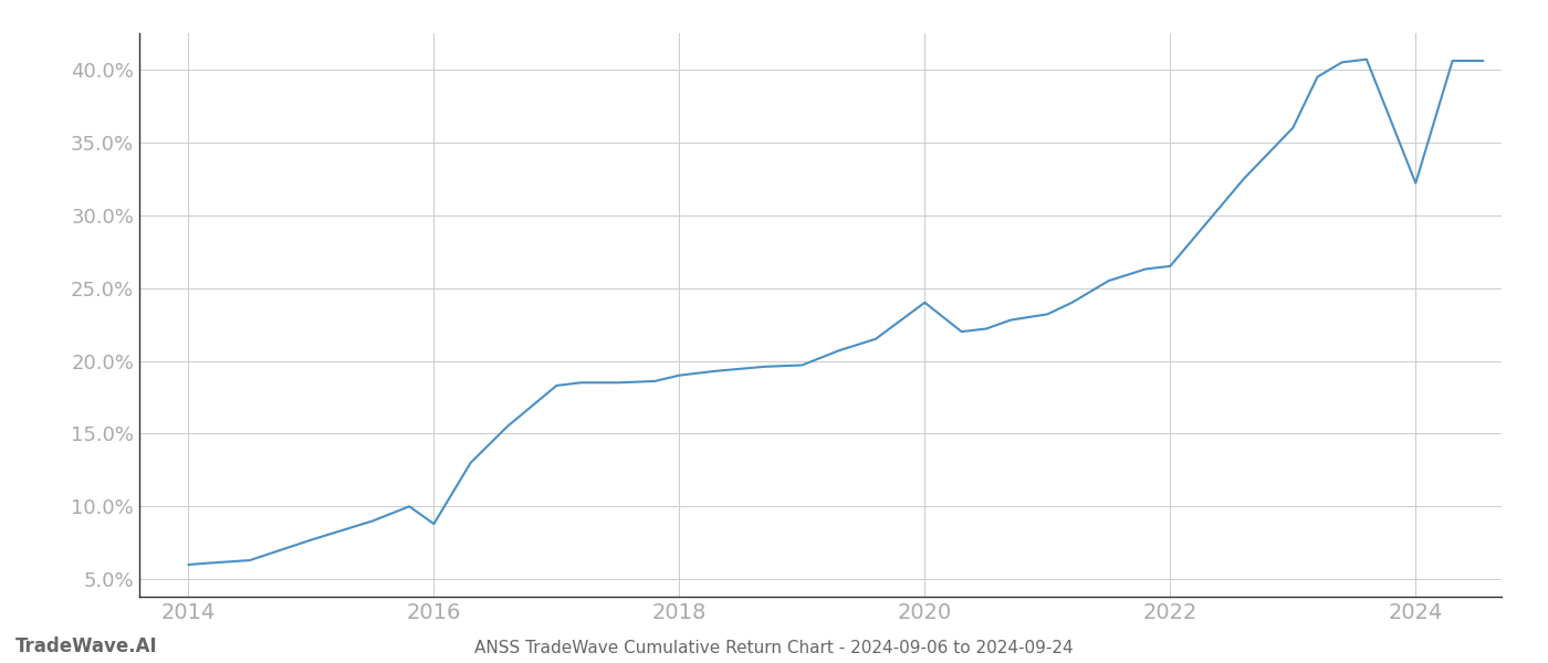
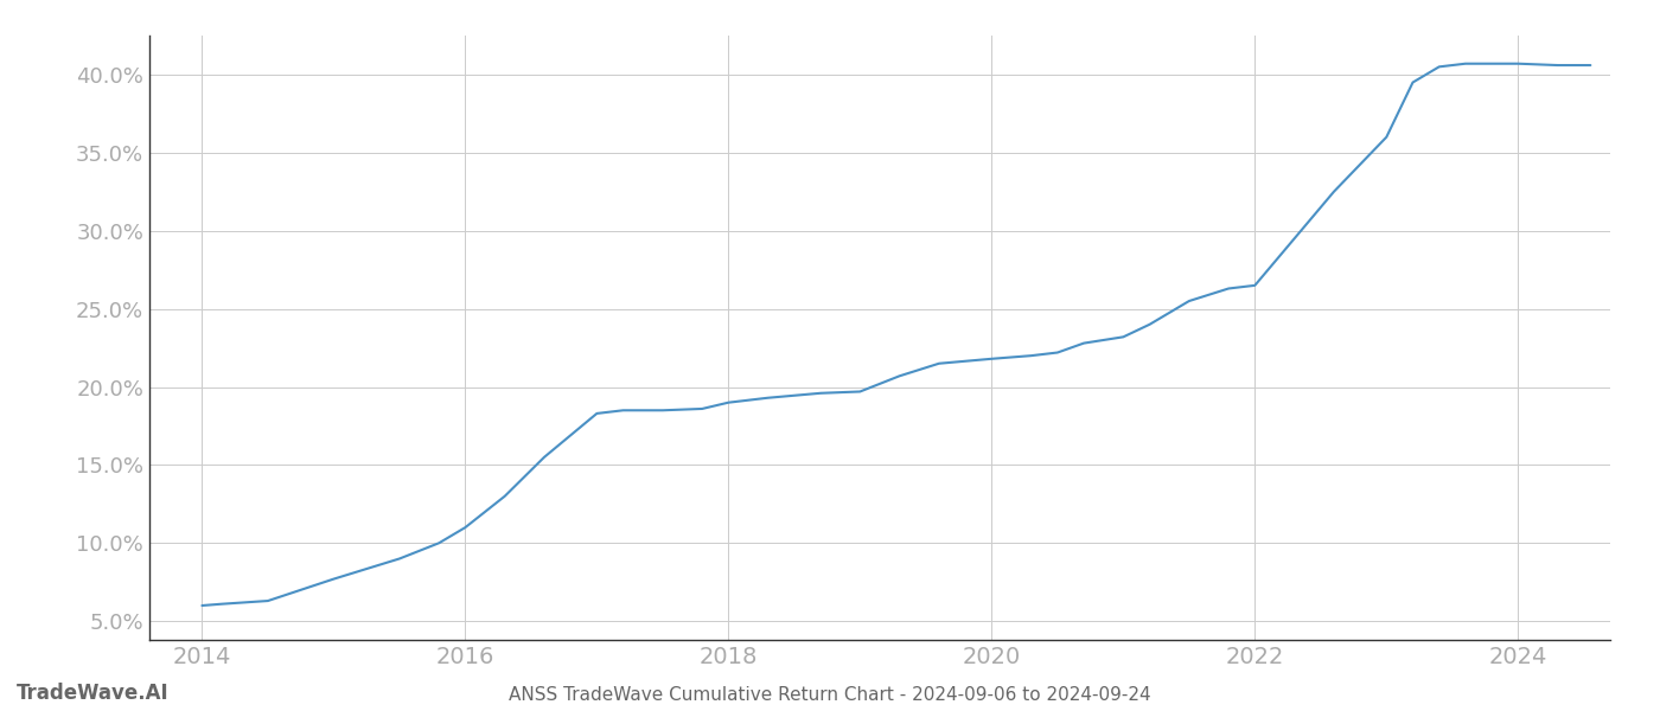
2016: 8.8% -> 11.0%
2020: 24.0% -> 21.8%
2024: 32.2% -> 40.7%
